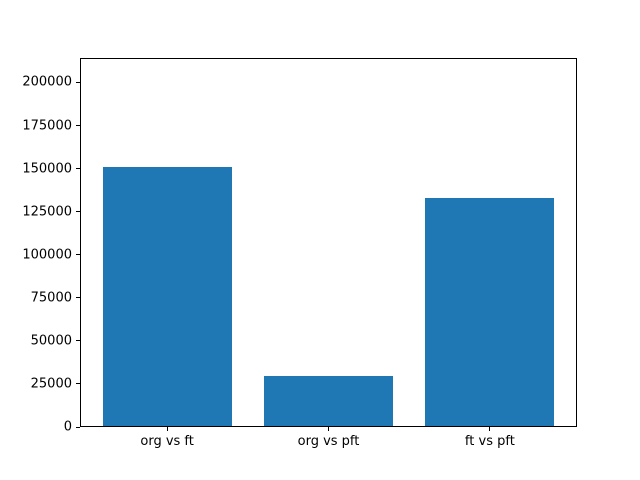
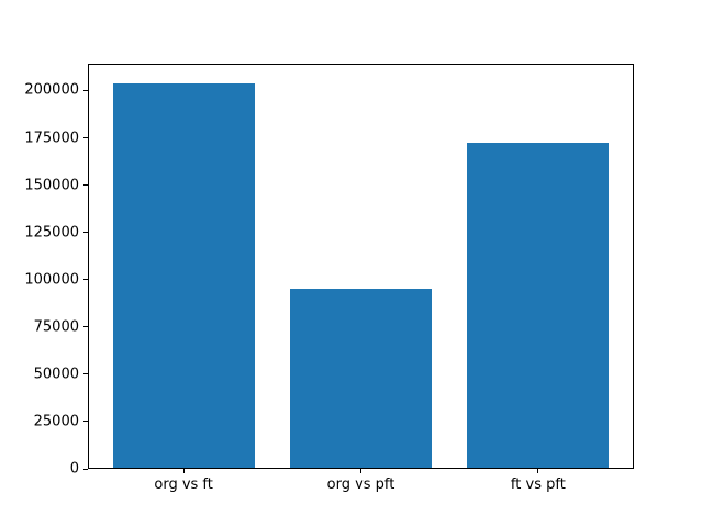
org vs ft: 151000 -> 204000
org vs pft: 29000 -> 95000
ft vs pft: 133000 -> 173000
